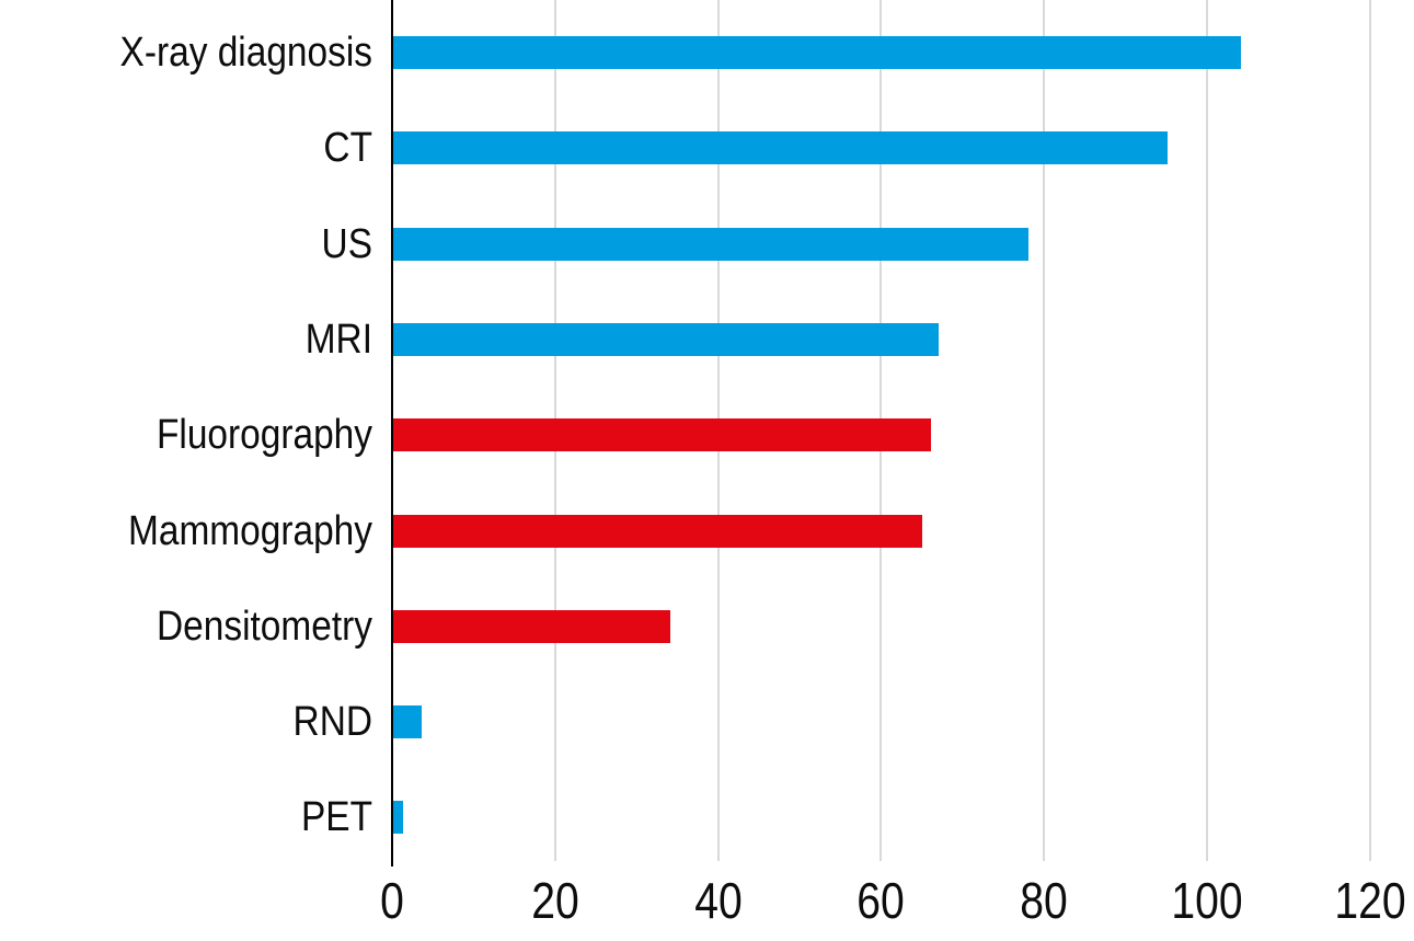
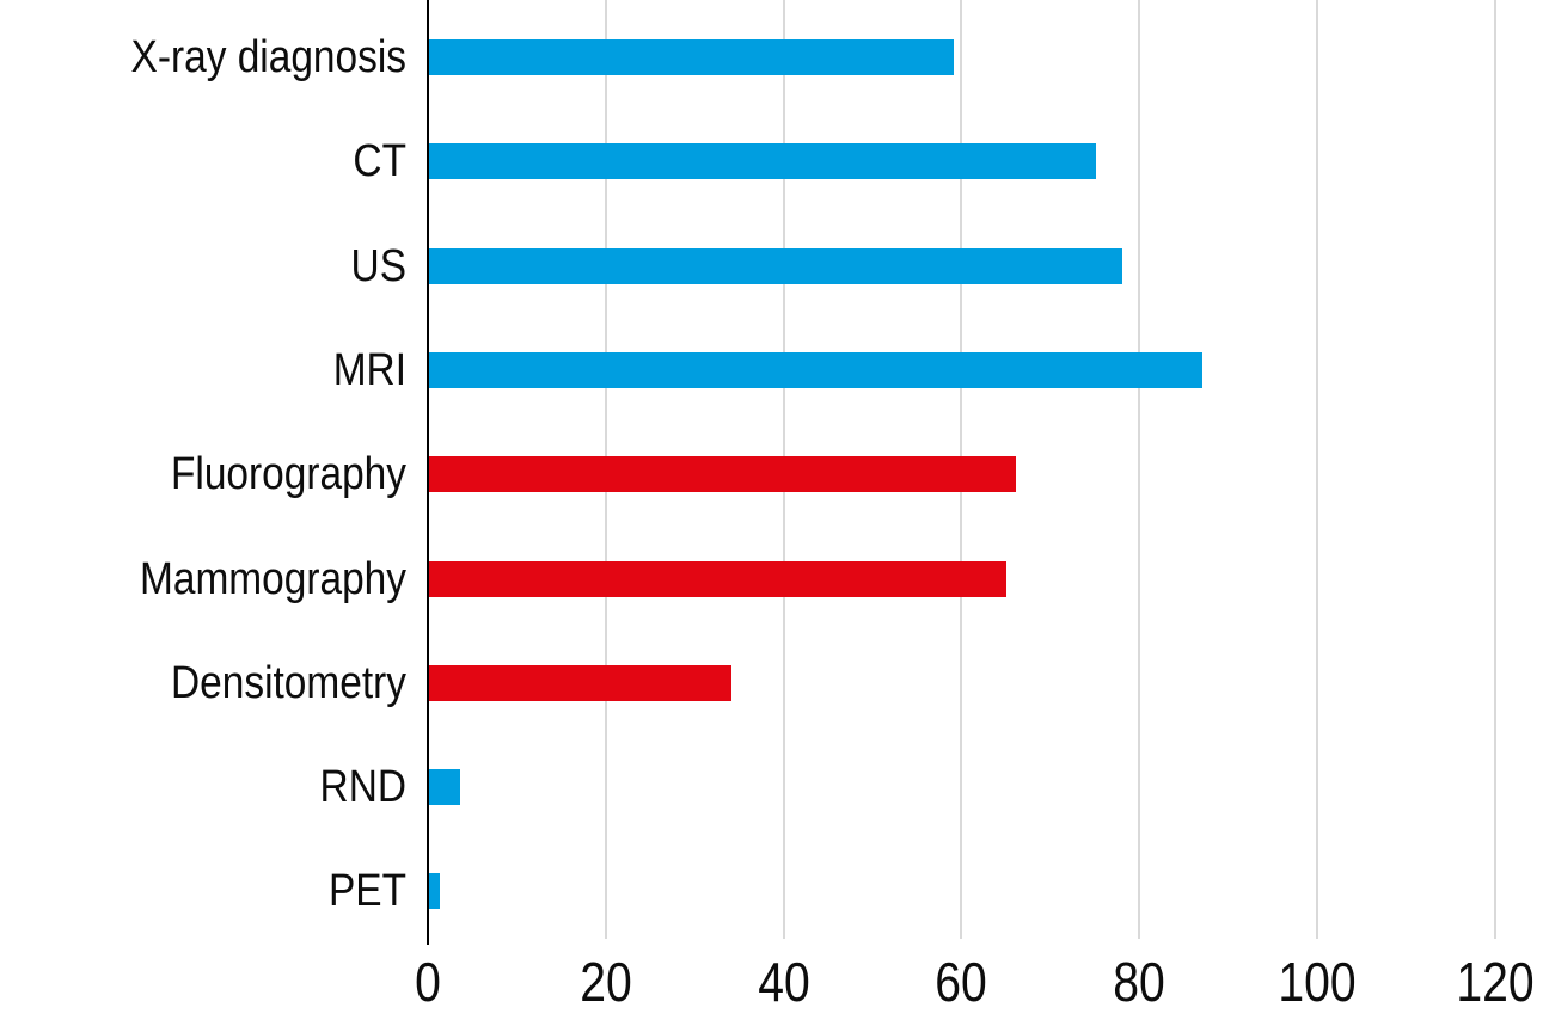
X-ray diagnosis: 104 -> 59
CT: 95 -> 75
MRI: 67 -> 87
